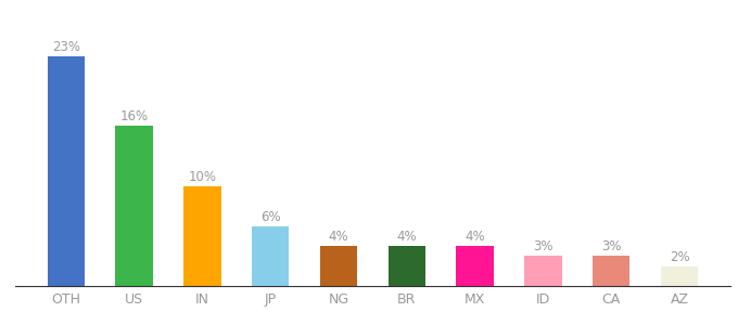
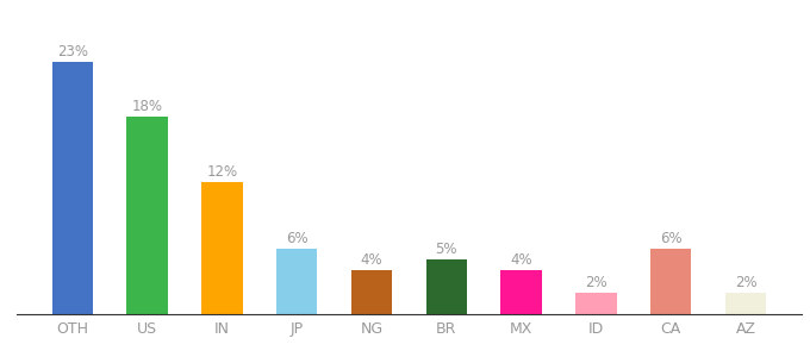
US: 16% -> 18%
IN: 10% -> 12%
BR: 4% -> 5%
ID: 3% -> 2%
CA: 3% -> 6%
